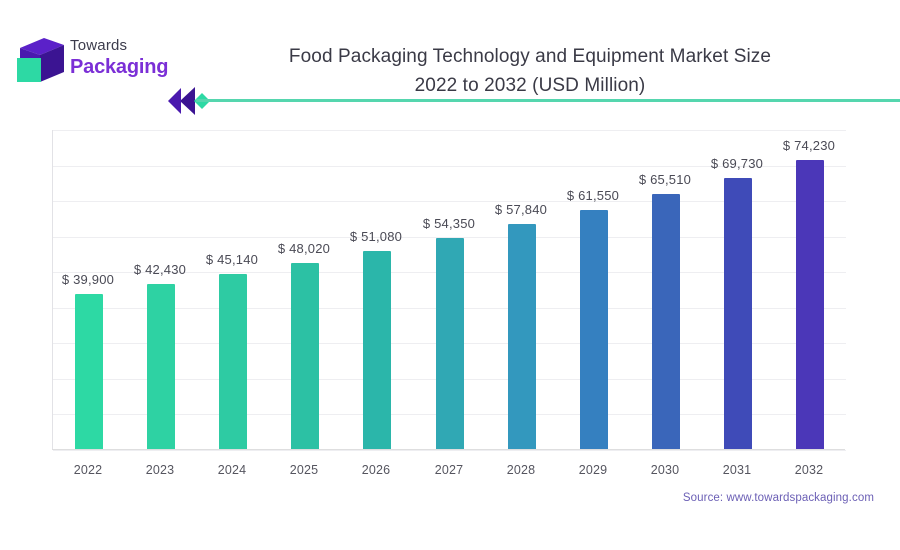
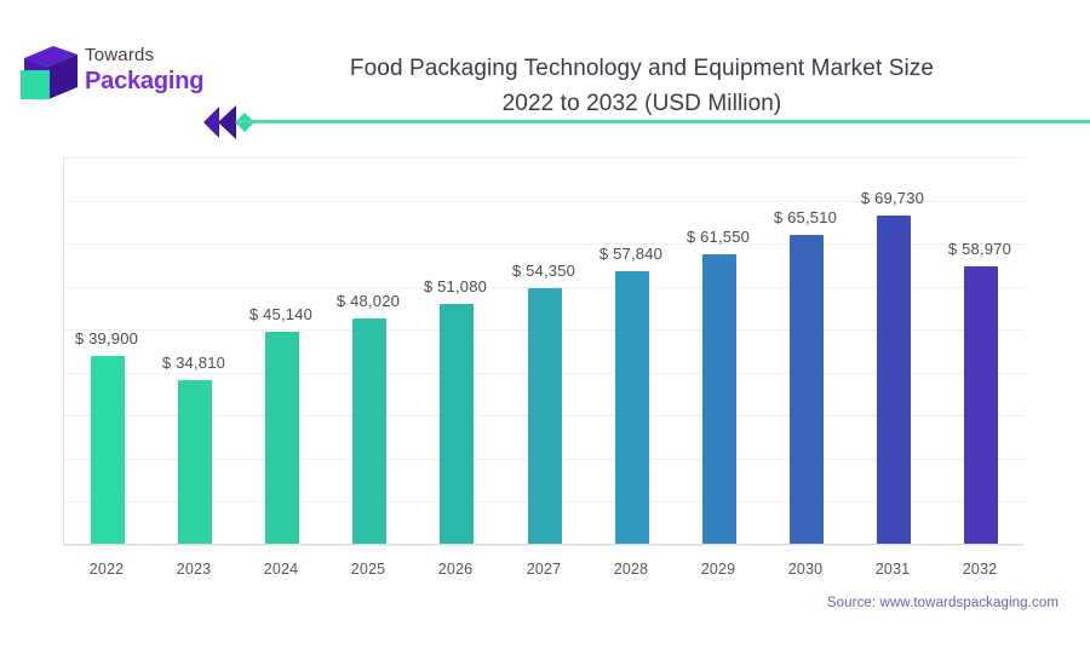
2023: 42,430 -> 34,810
2032: 74,230 -> 58,970
